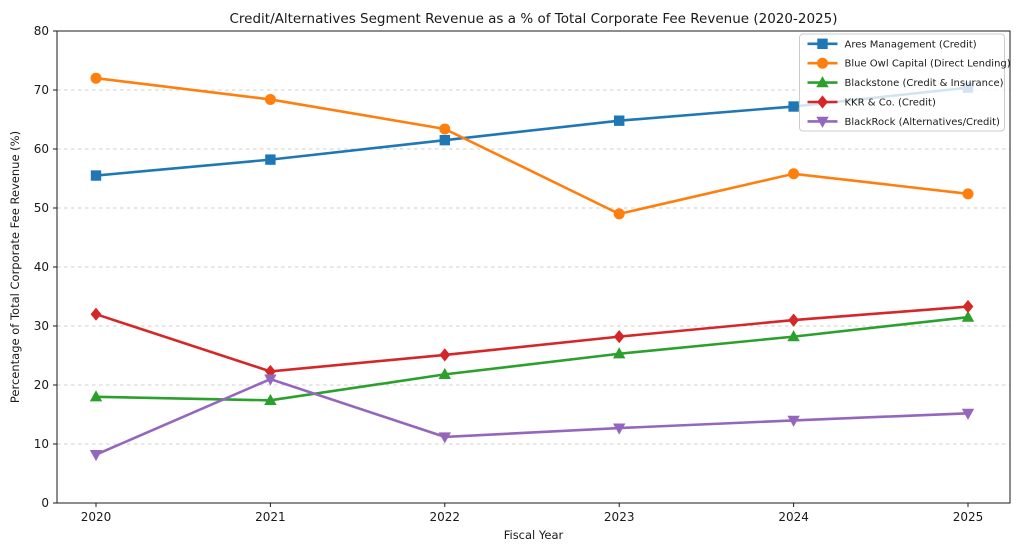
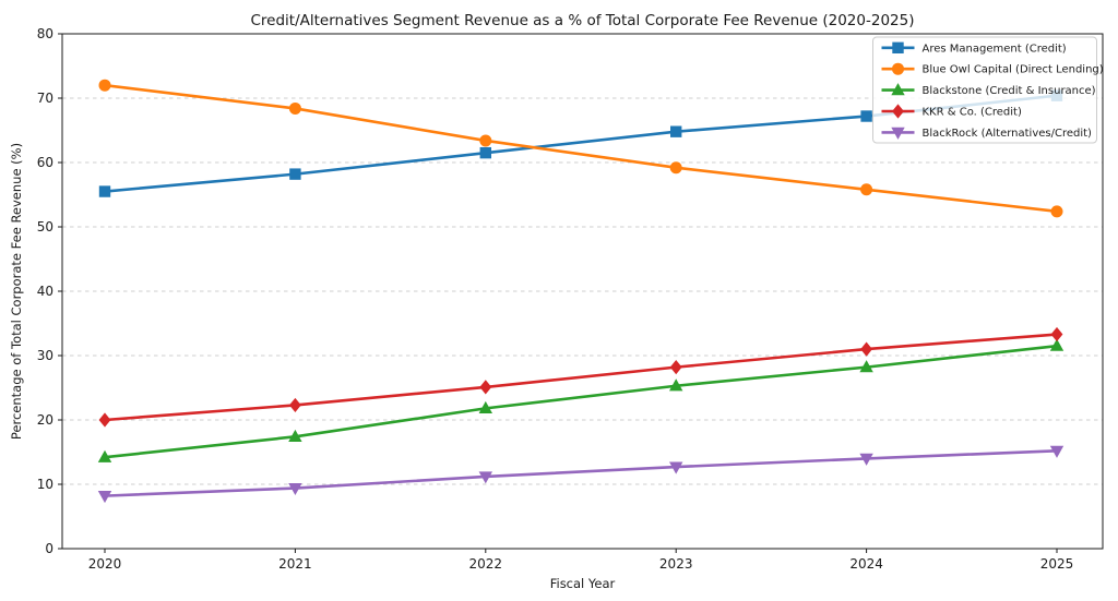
Blackstone (Credit & Insurance)/2020: 18 -> 14
KKR & Co. (Credit)/2020: 32 -> 20
BlackRock (Alternatives/Credit)/2021: 21 -> 9
Blue Owl Capital (Direct Lending)/2023: 49 -> 59
